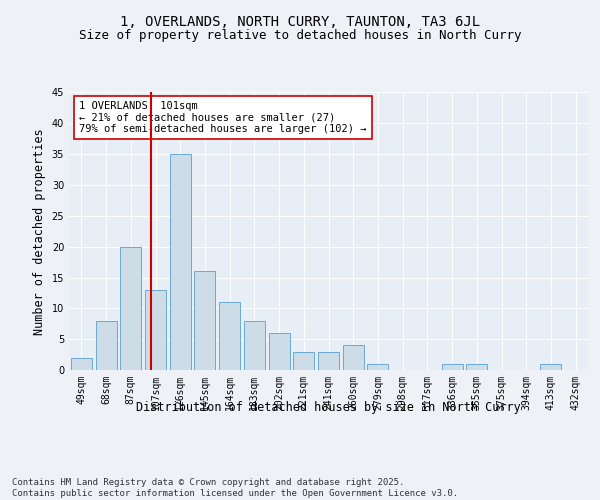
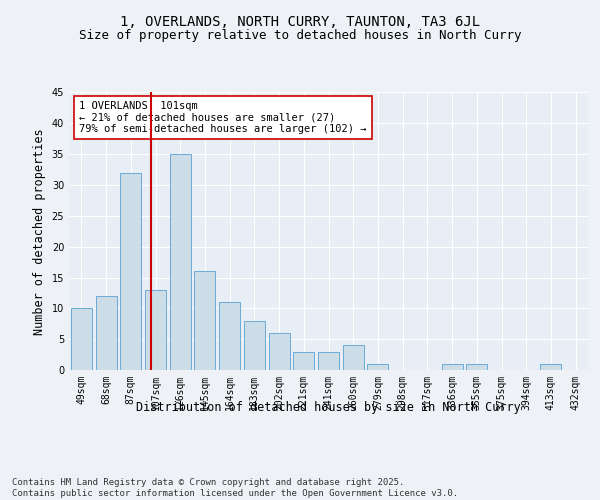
49sqm: 2 -> 10
68sqm: 8 -> 12
87sqm: 20 -> 32
